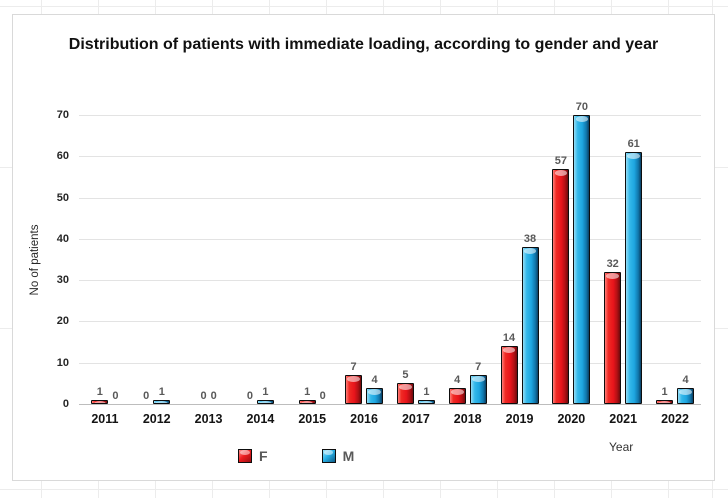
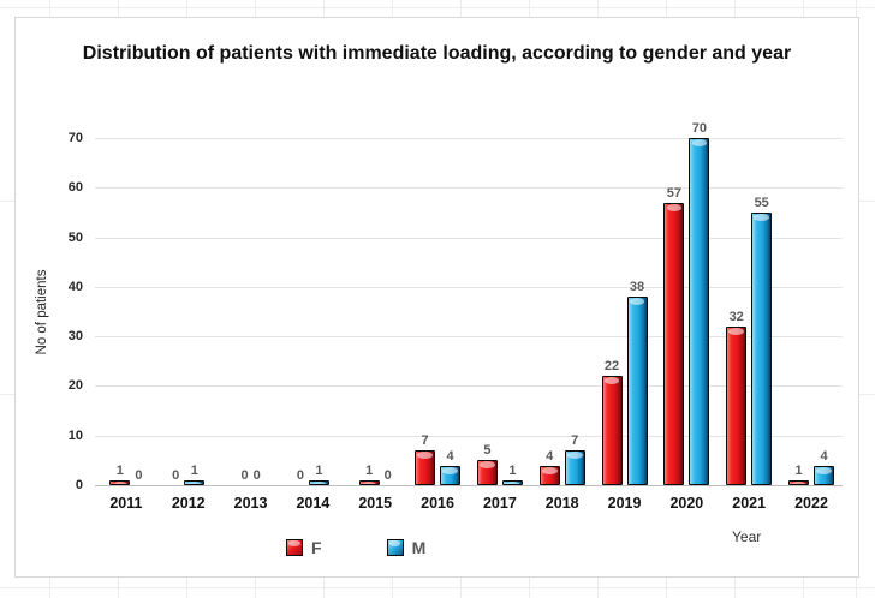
F/2019: 14 -> 22
M/2021: 61 -> 55
